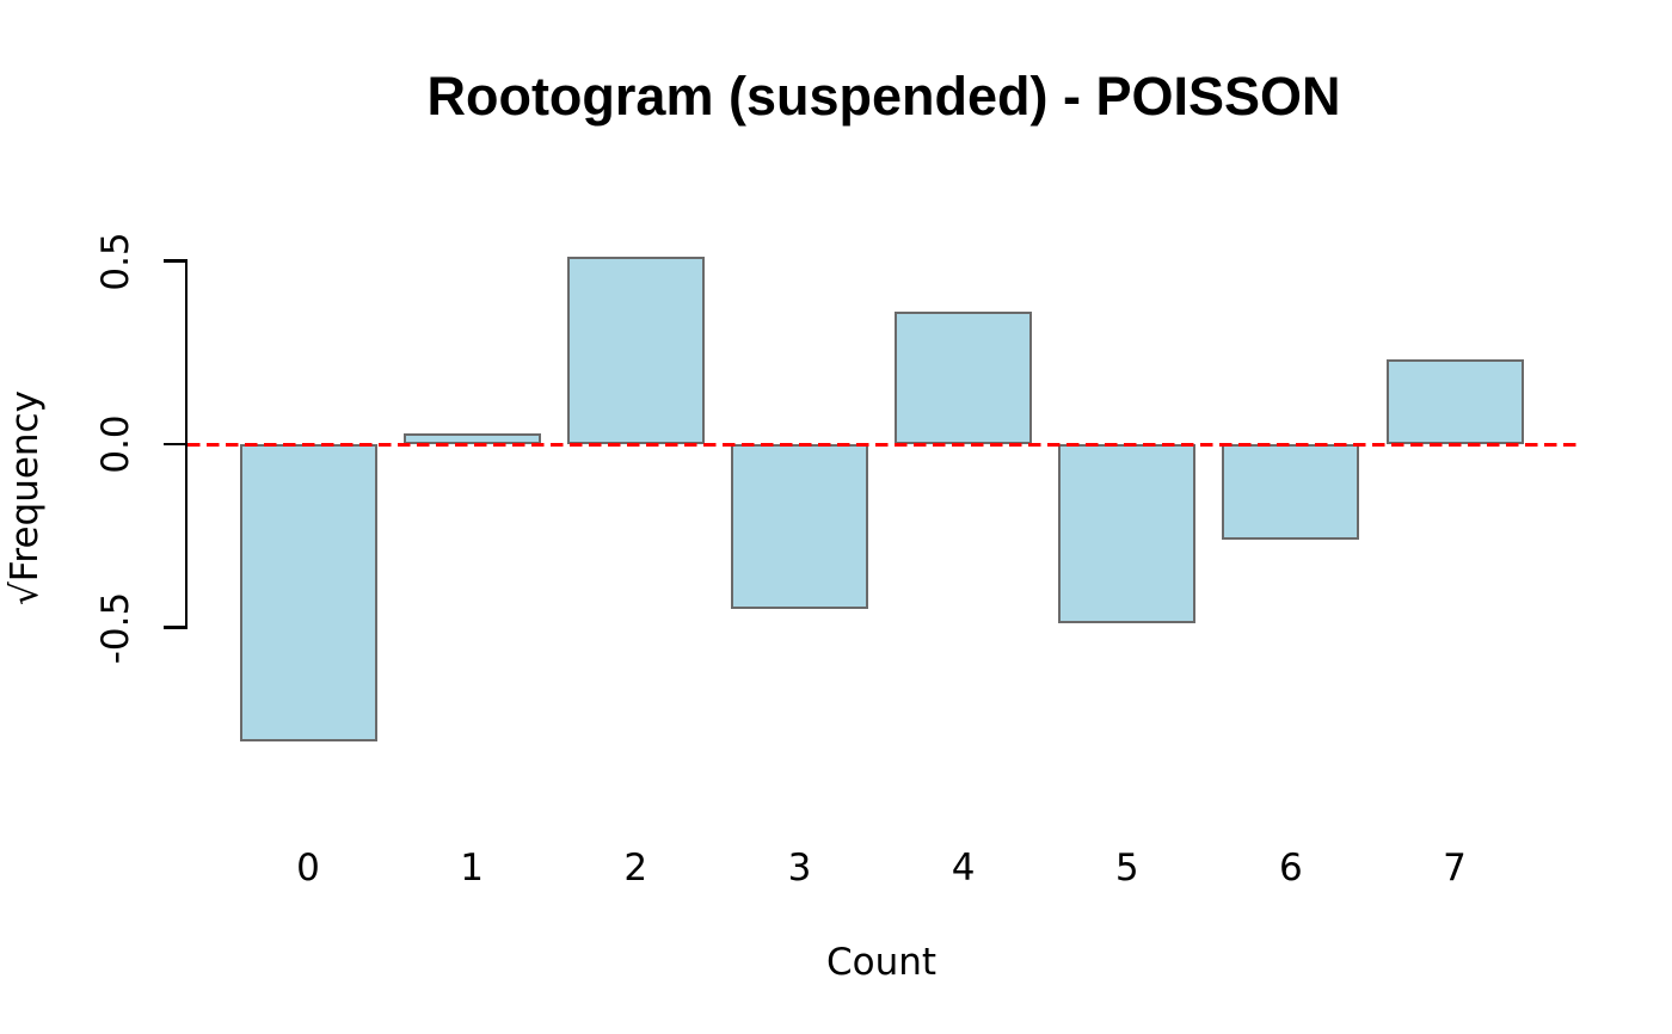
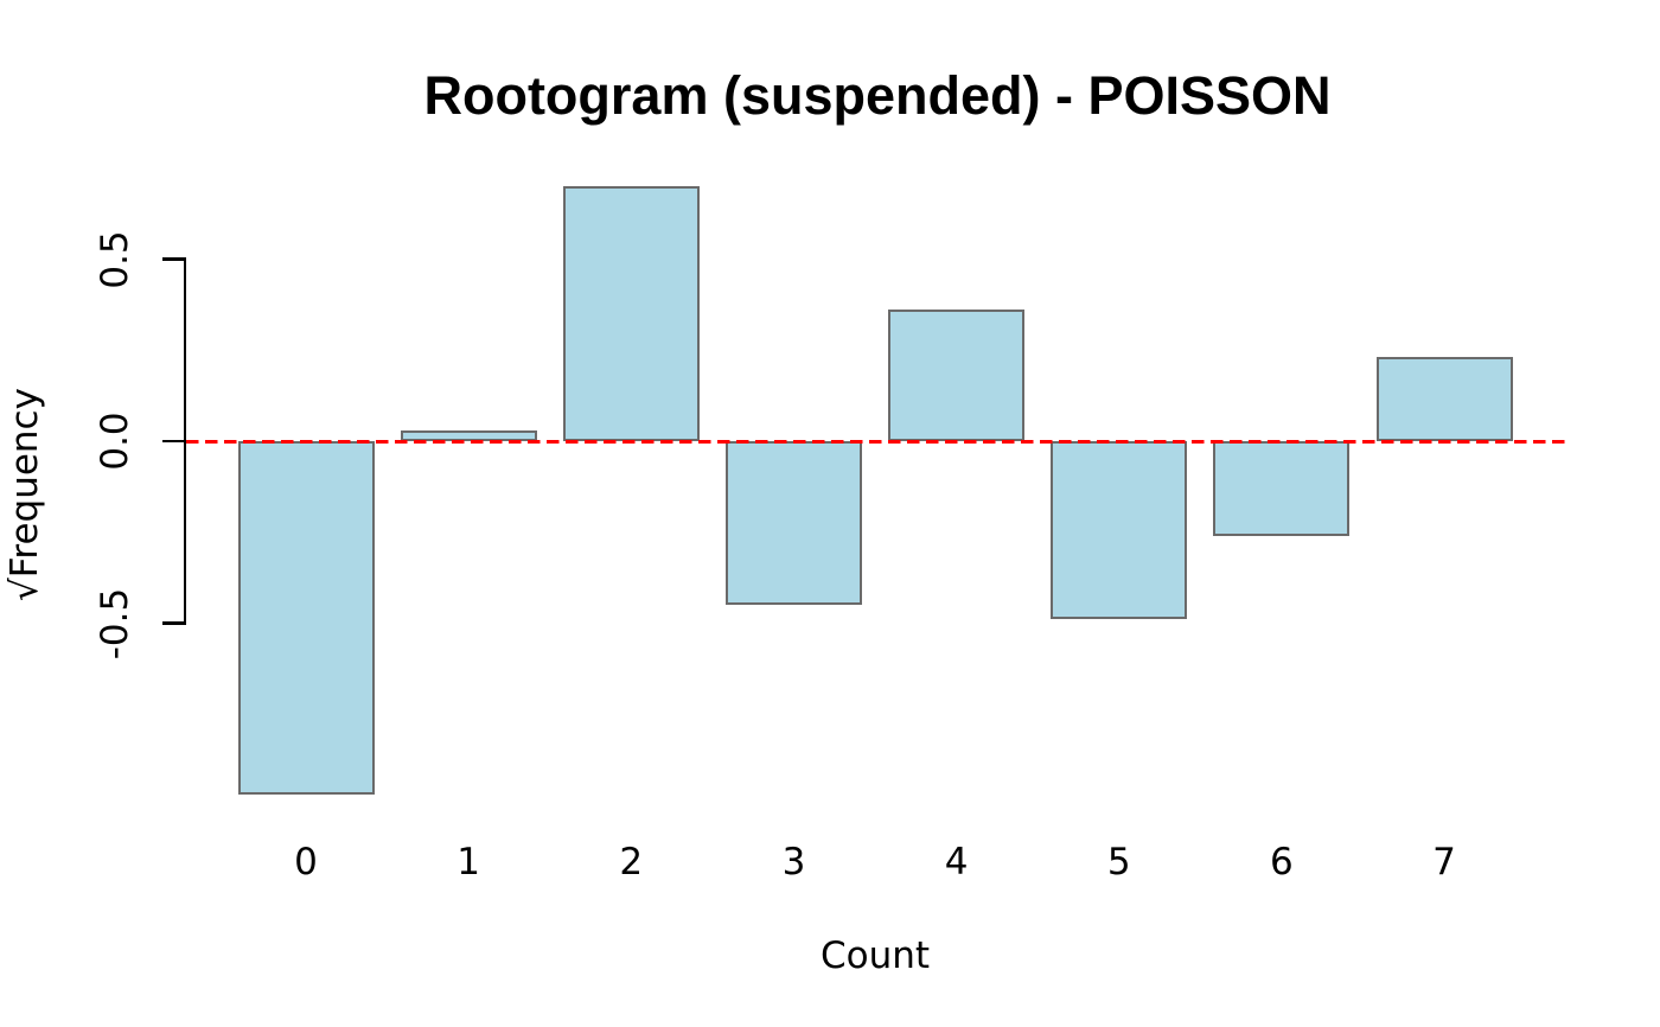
0: -0.81 -> -0.97
2: 0.51 -> 0.70
